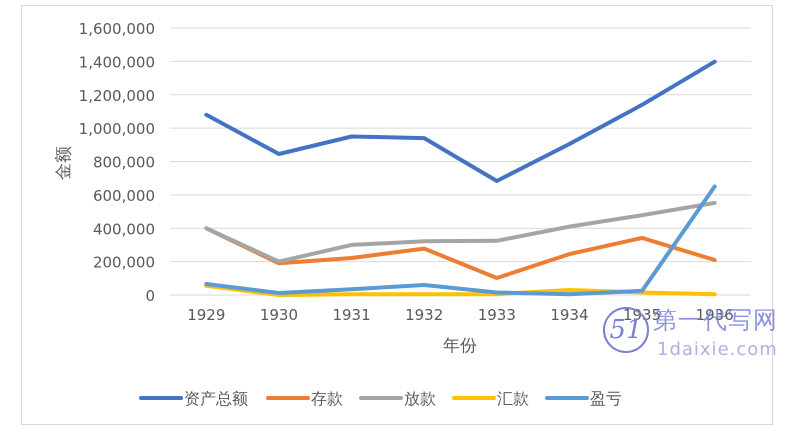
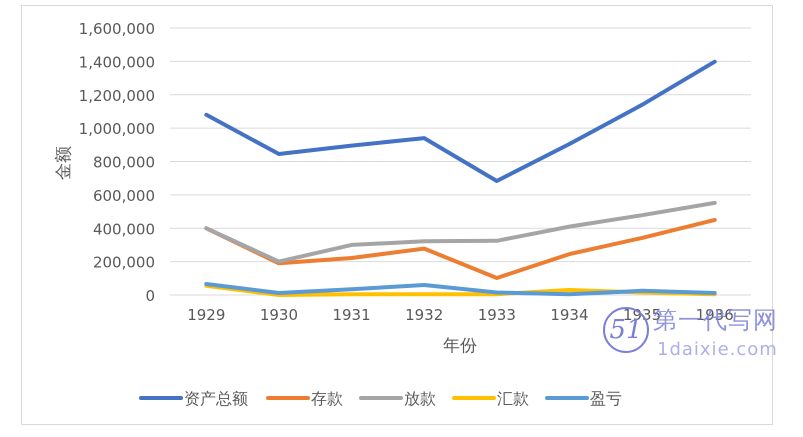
资产总额/1931: 950000 -> 900000
存款/1936: 210000 -> 450000
盈亏/1936: 650000 -> 10000
